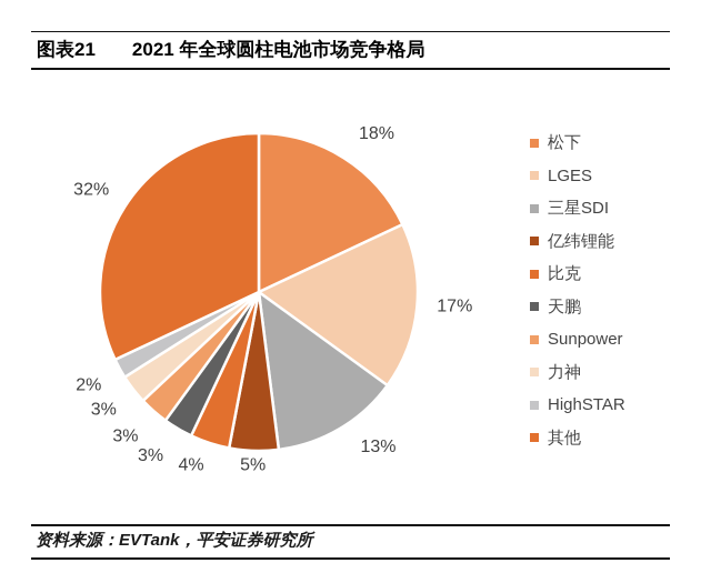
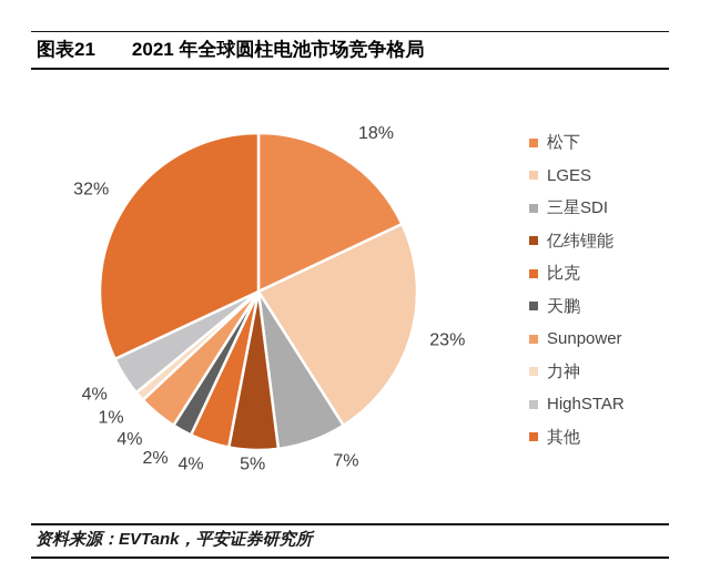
LGES: 17% -> 23%
三星SDI: 13% -> 7%
天鹏: 3% -> 2%
Sunpower: 3% -> 4%
力神: 3% -> 1%
HighSTAR: 2% -> 4%
